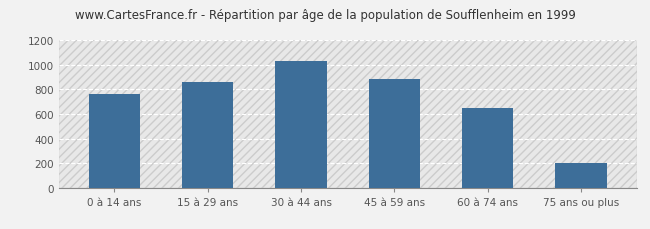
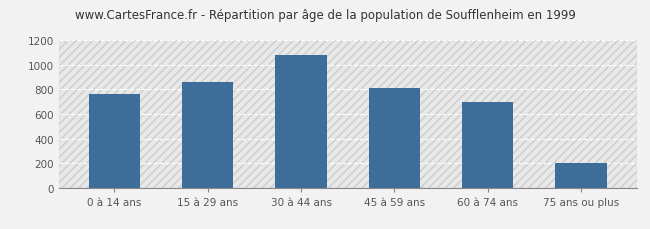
30 à 44 ans: 1030 -> 1080
45 à 59 ans: 890 -> 810
60 à 74 ans: 650 -> 700
